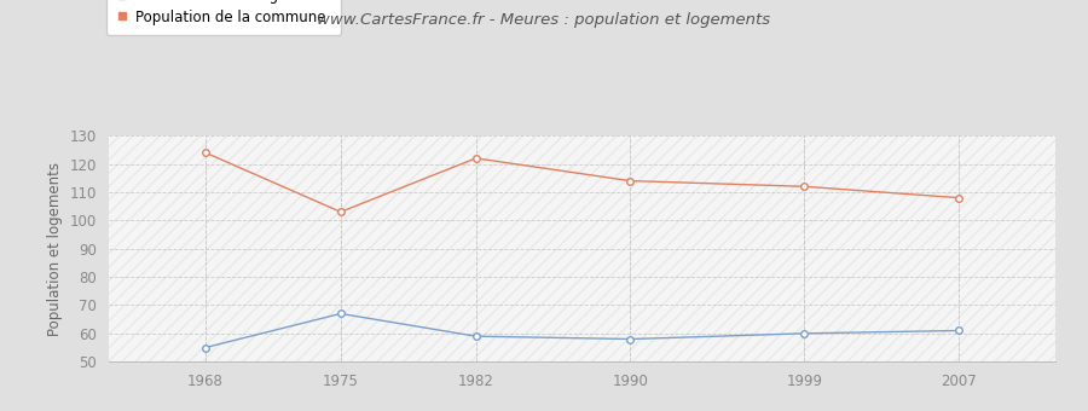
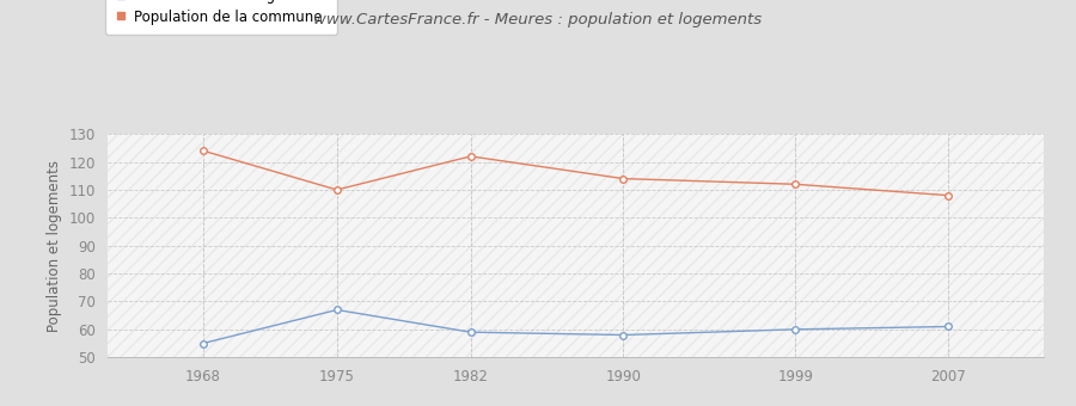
Population de la commune/1975: 103 -> 110
